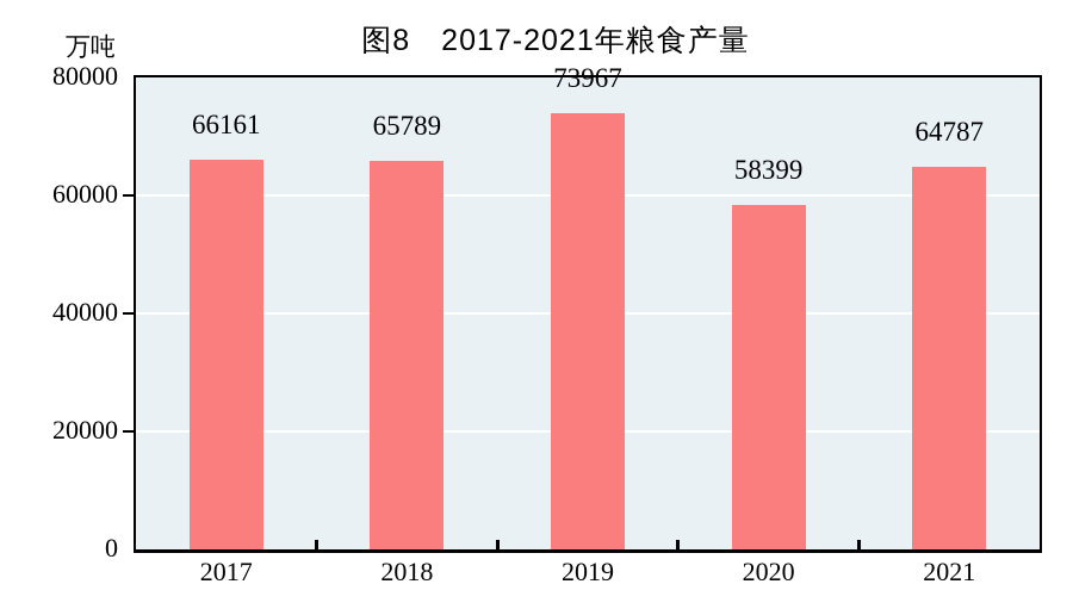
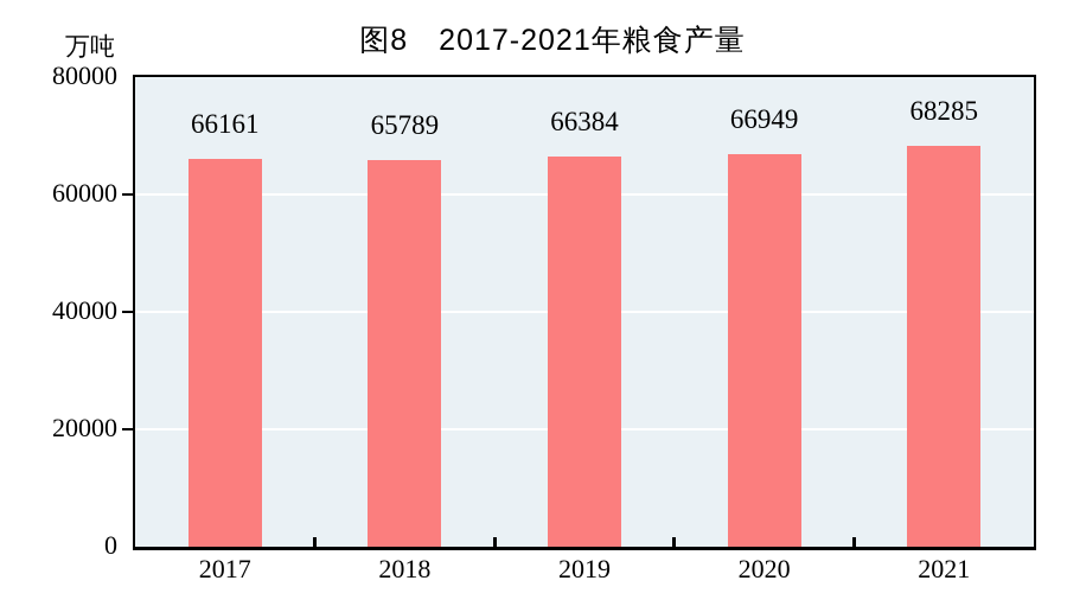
2019: 73967 -> 66384
2020: 58399 -> 66949
2021: 64787 -> 68285
